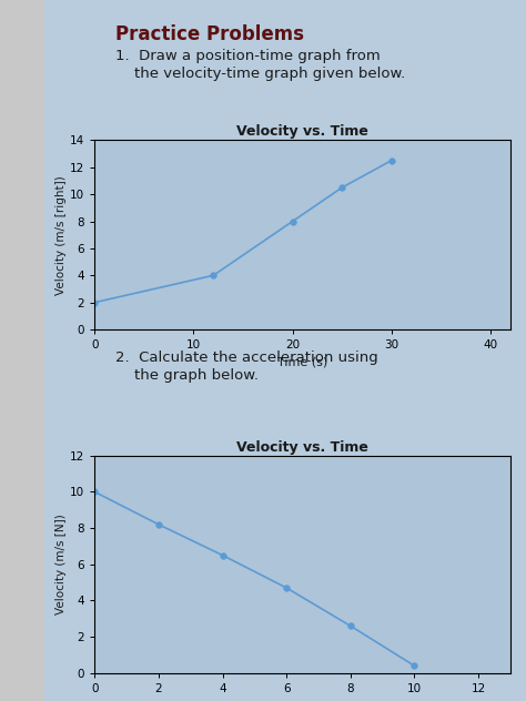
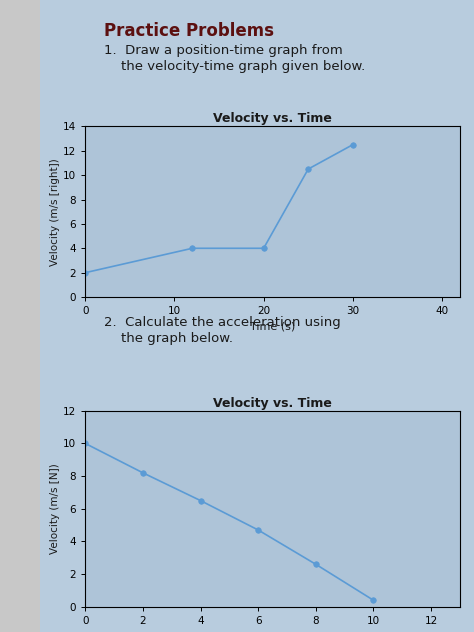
20: 8.0 -> 4.0
